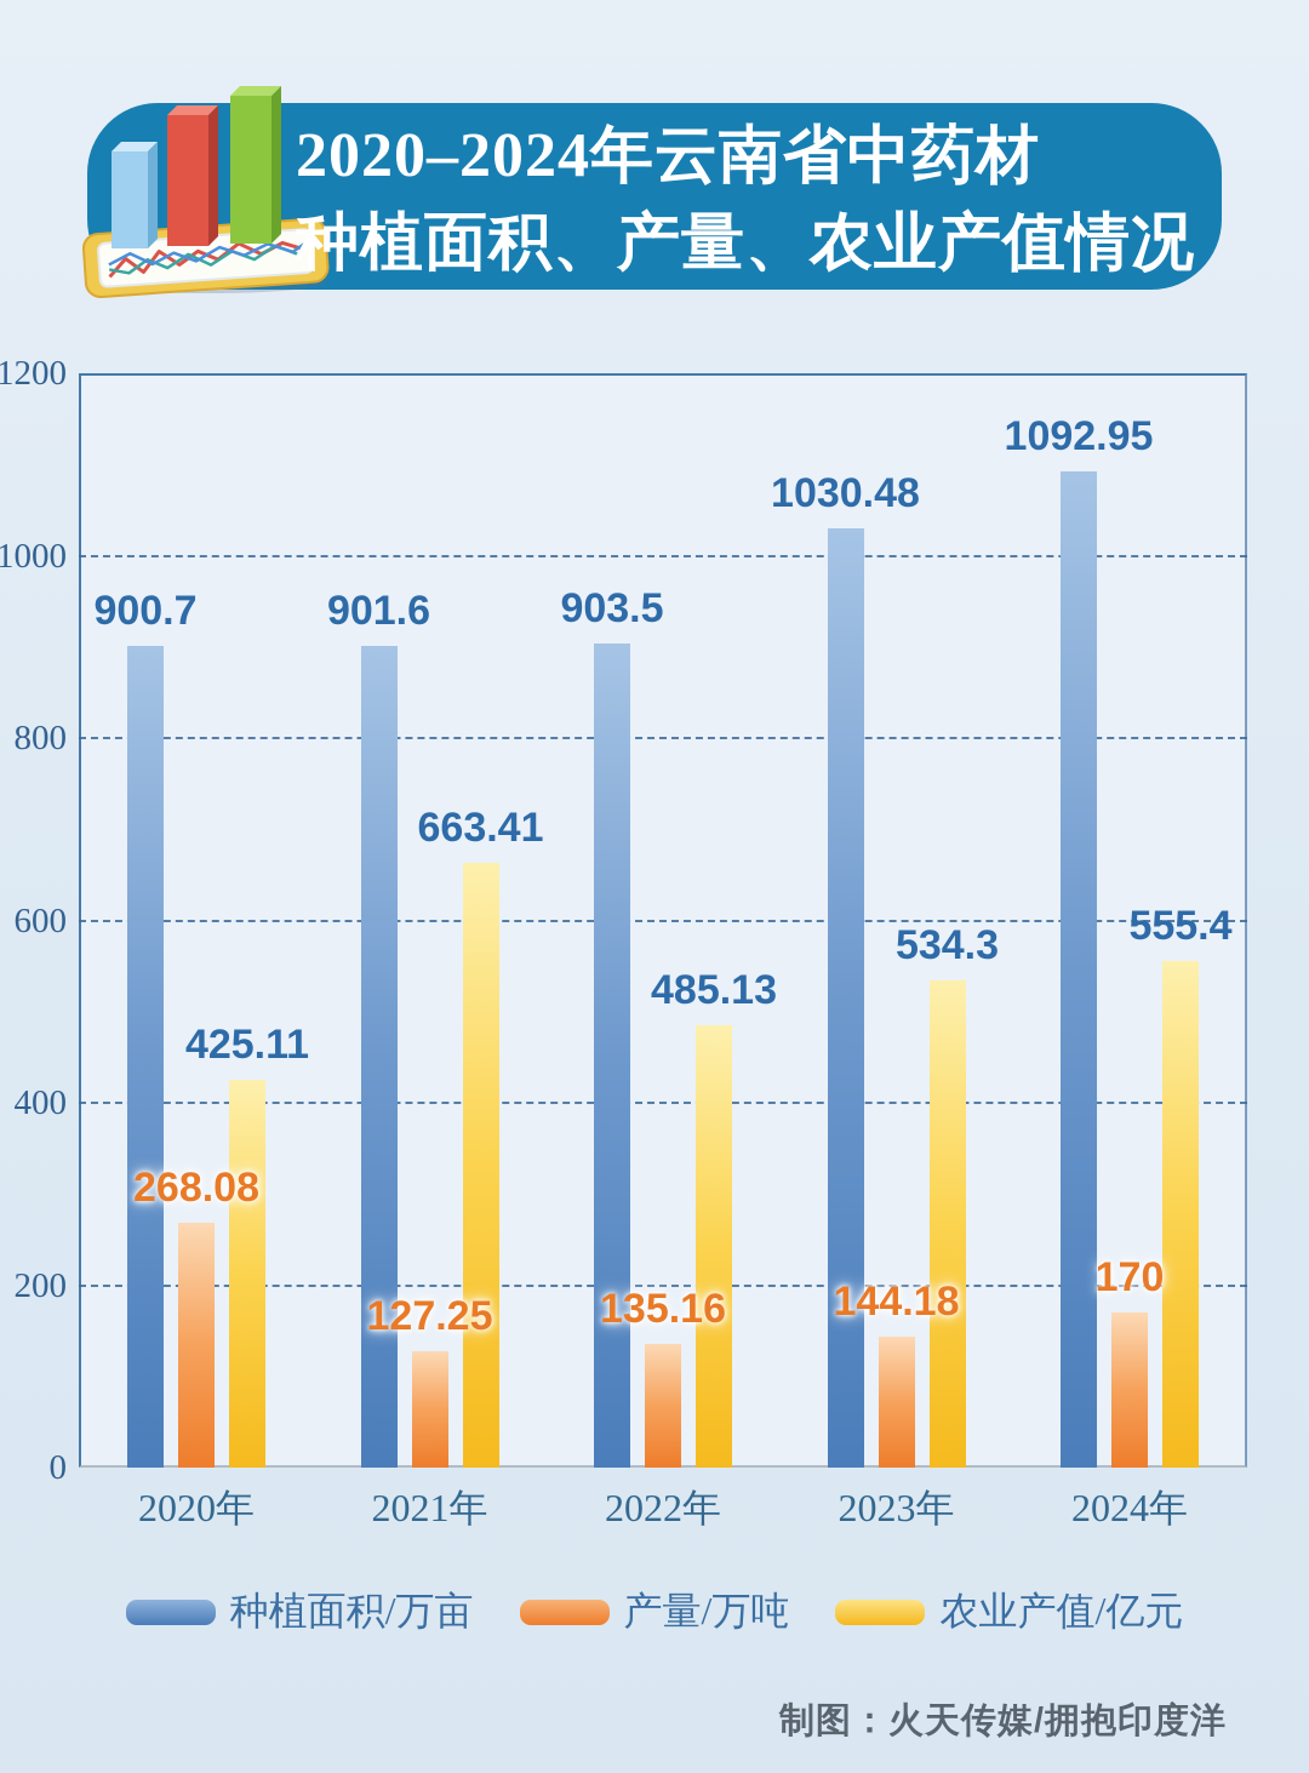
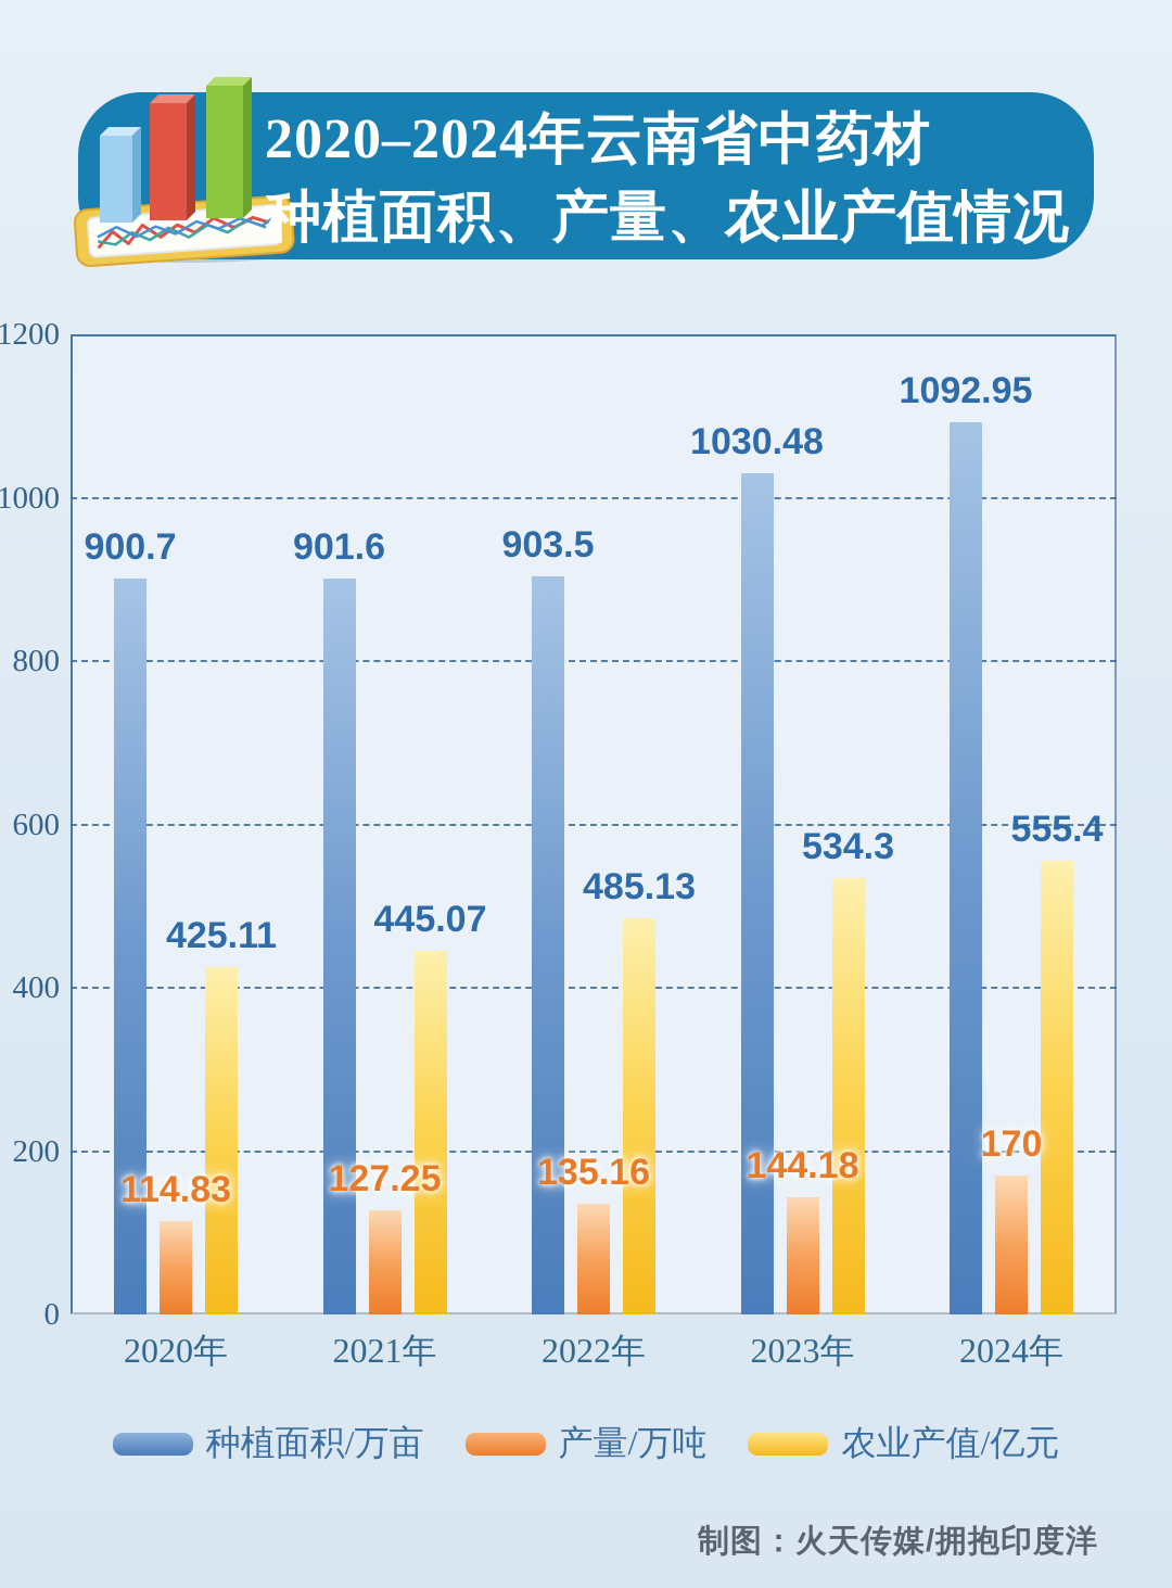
产量/万吨/2020年: 268.08 -> 114.83
农业产值/亿元/2021年: 663.41 -> 445.07
